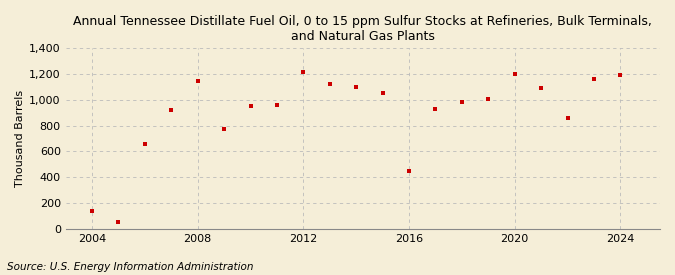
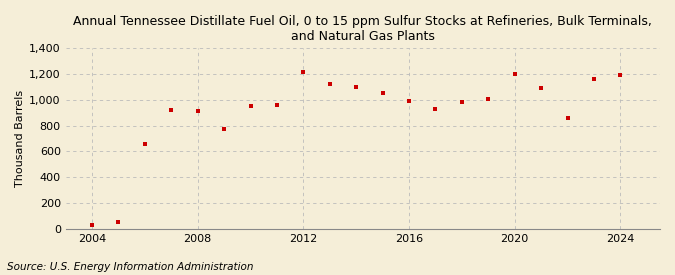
2004: 140 -> 30
2008: 1,150 -> 910
2016: 450 -> 990
